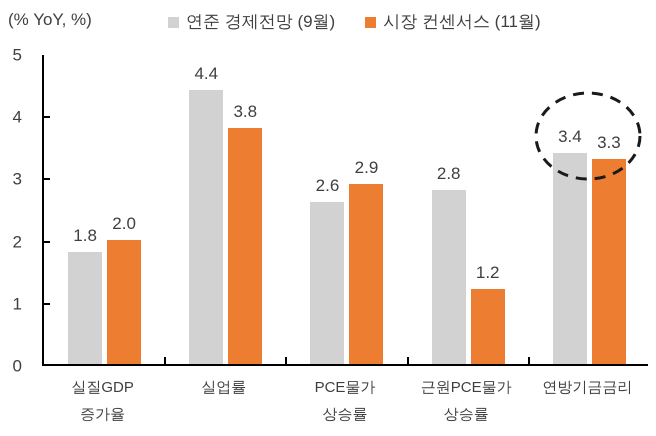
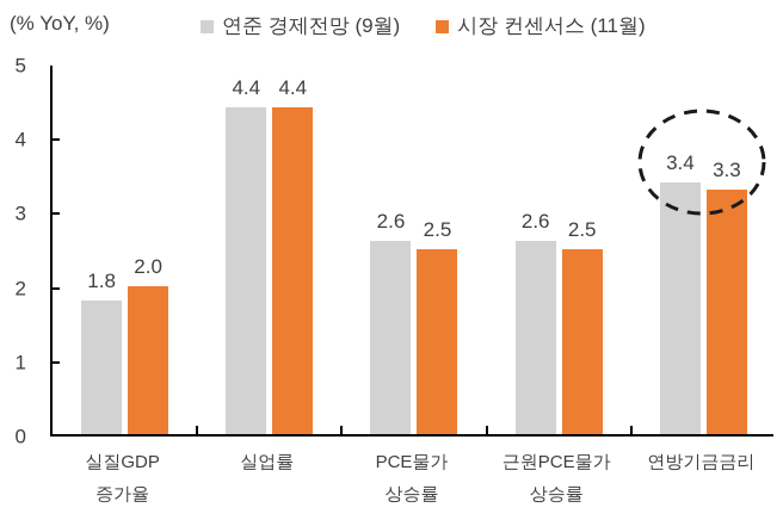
시장 컨센서스 (11월)/실업률: 3.8 -> 4.4
시장 컨센서스 (11월)/PCE물가 상승률: 2.9 -> 2.5
연준 경제전망 (9월)/근원PCE물가 상승률: 2.8 -> 2.6
시장 컨센서스 (11월)/근원PCE물가 상승률: 1.2 -> 2.5
